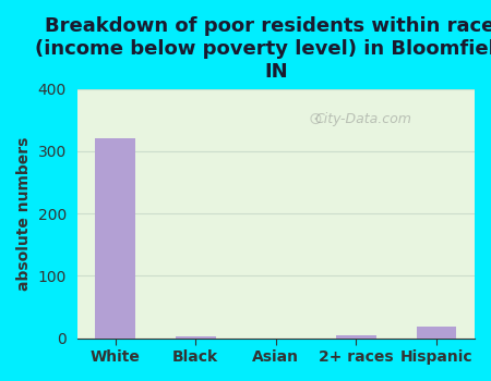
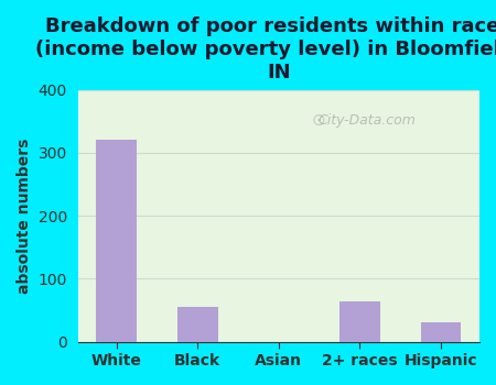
Black: 2 -> 56
2+ races: 5 -> 64
Hispanic: 18 -> 30
